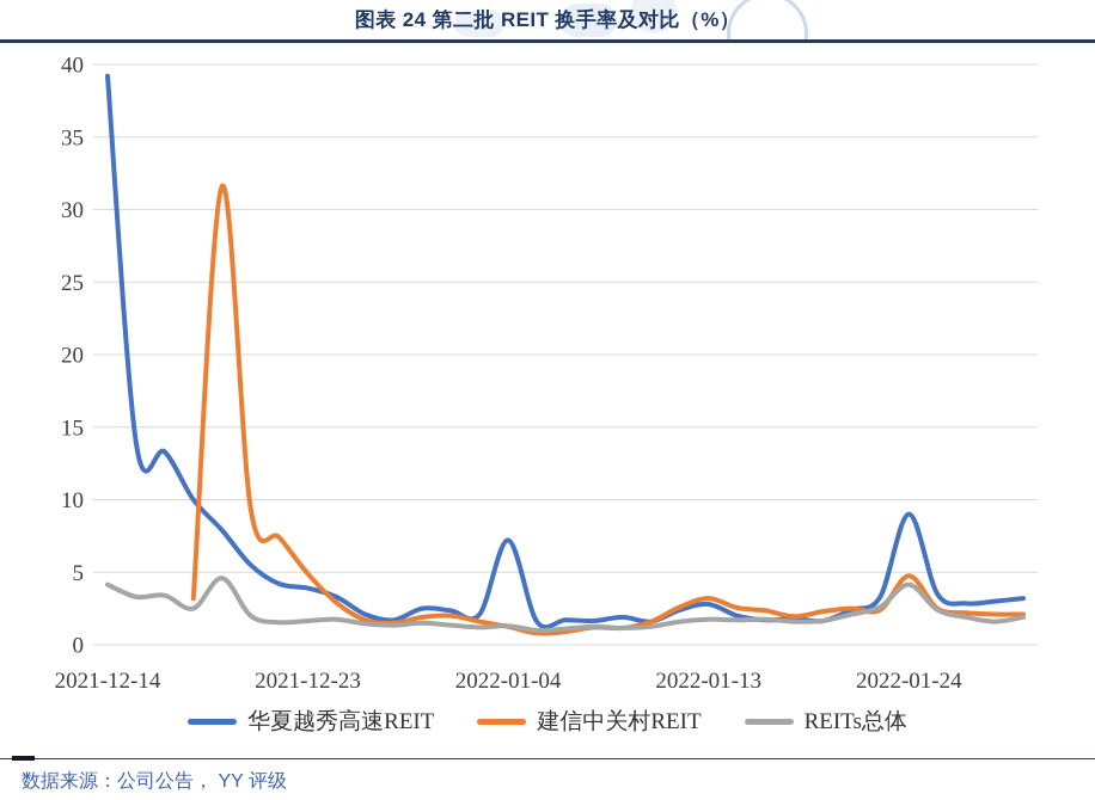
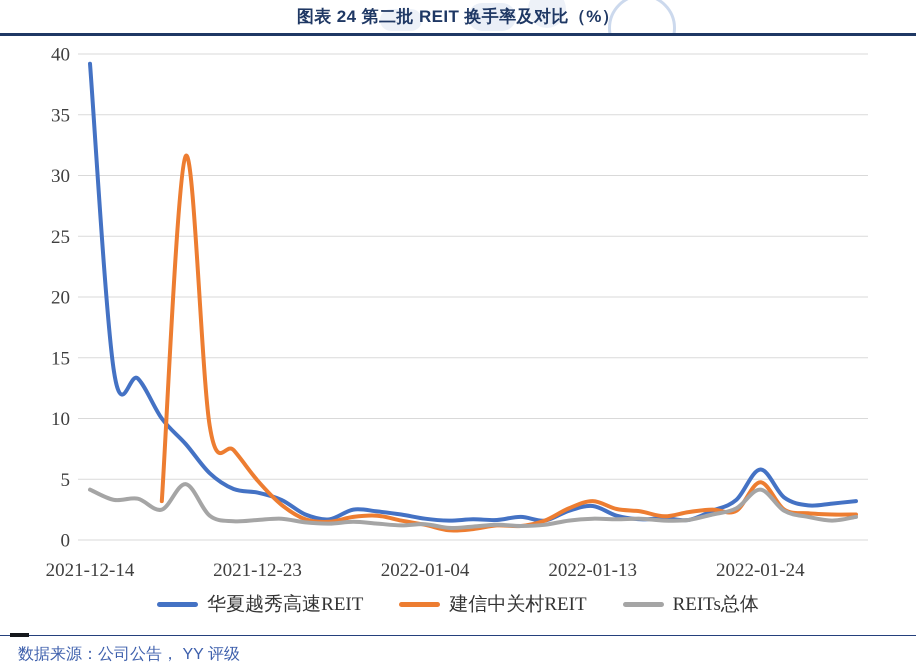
华夏越秀高速REIT/2022-01-04: 7.2 -> 1.8
华夏越秀高速REIT/2022-01-24: 9.0 -> 5.8
